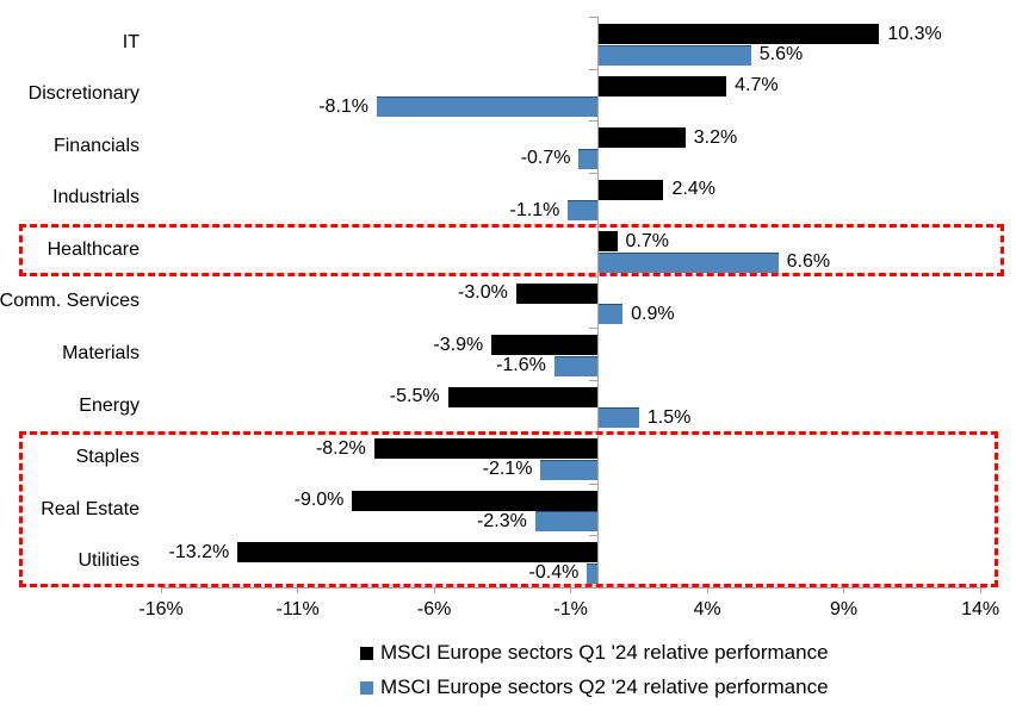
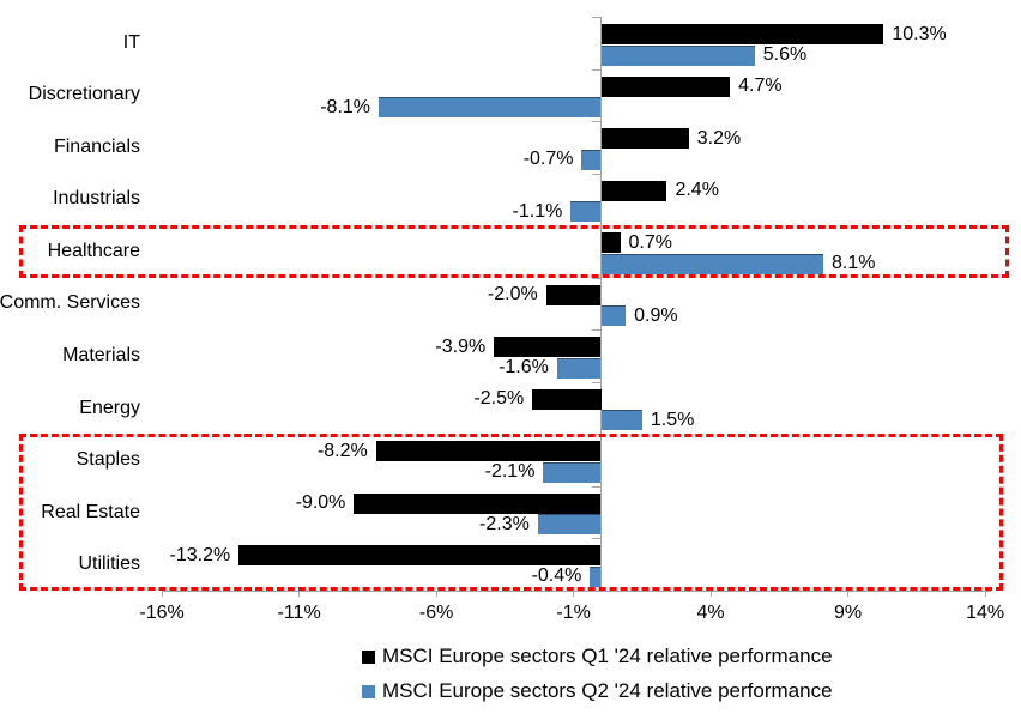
MSCI Europe sectors Q2 '24 relative performance/Healthcare: 6.6% -> 8.1%
MSCI Europe sectors Q1 '24 relative performance/Comm. Services: -3.0% -> -2.0%
MSCI Europe sectors Q1 '24 relative performance/Energy: -5.5% -> -2.5%
